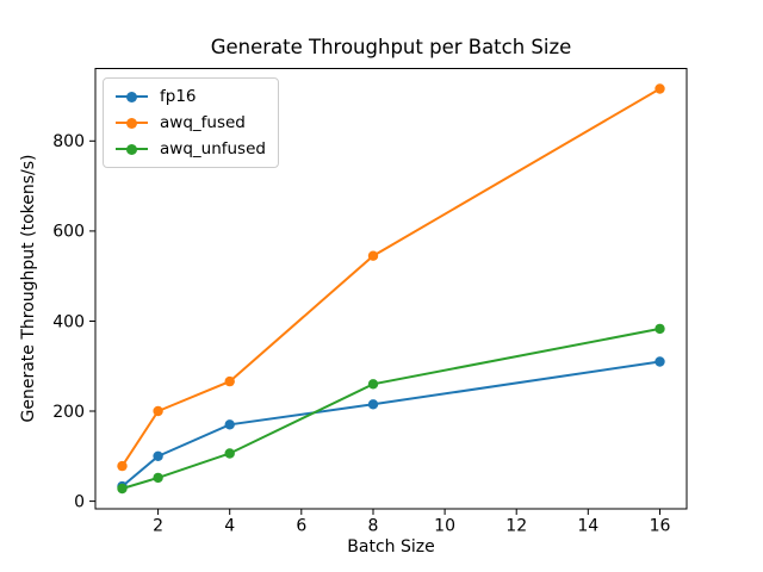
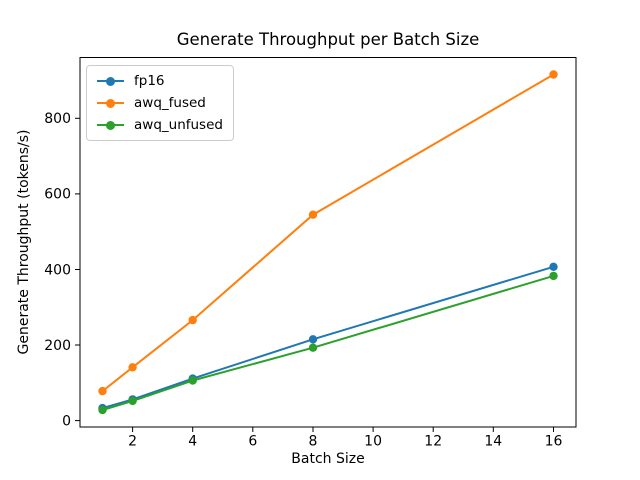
fp16/2: 100 -> 60
awq_fused/2: 200 -> 140
fp16/4: 170 -> 110
awq_unfused/8: 260 -> 190
fp16/16: 310 -> 410
